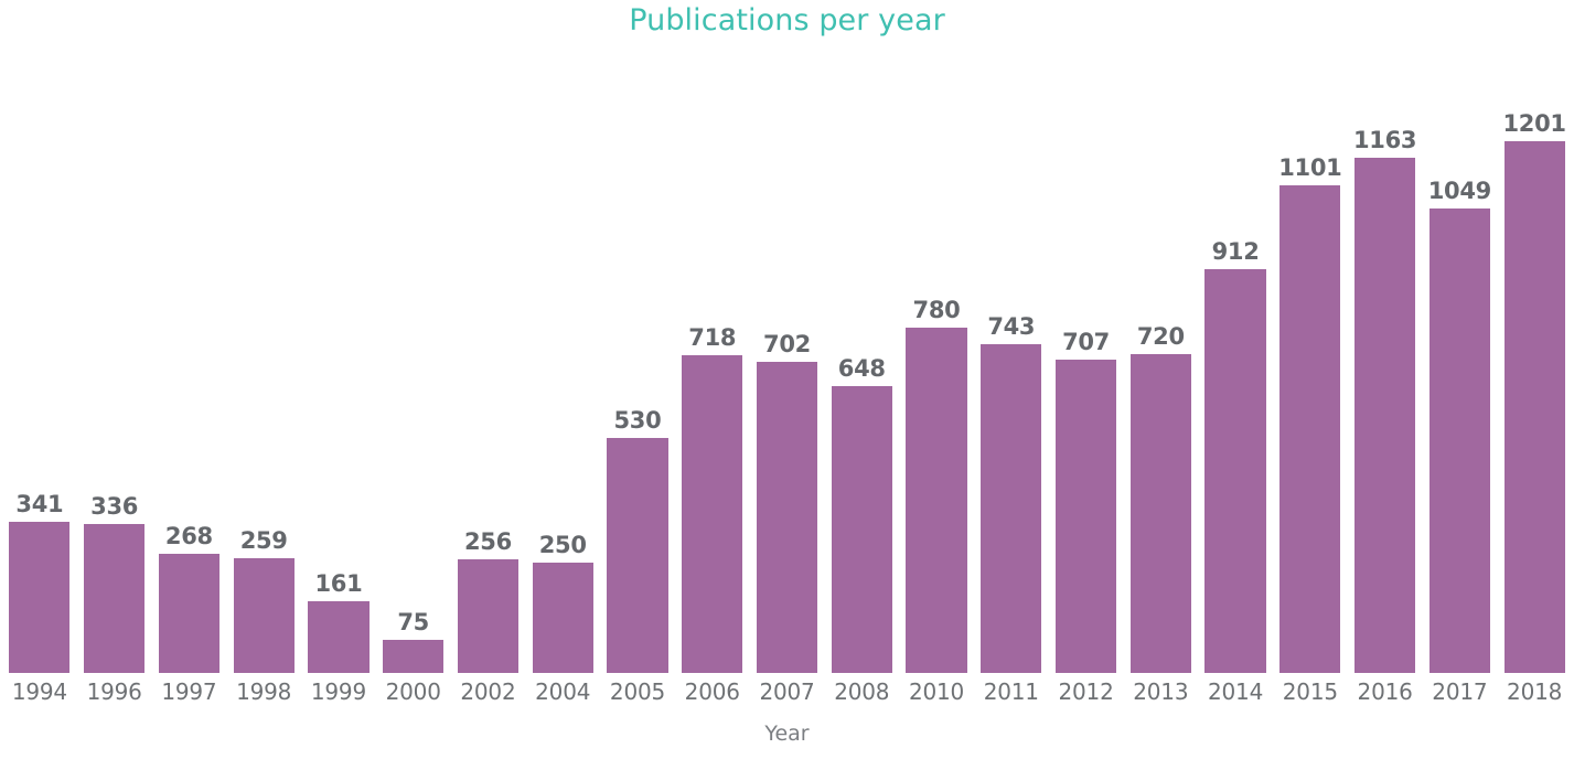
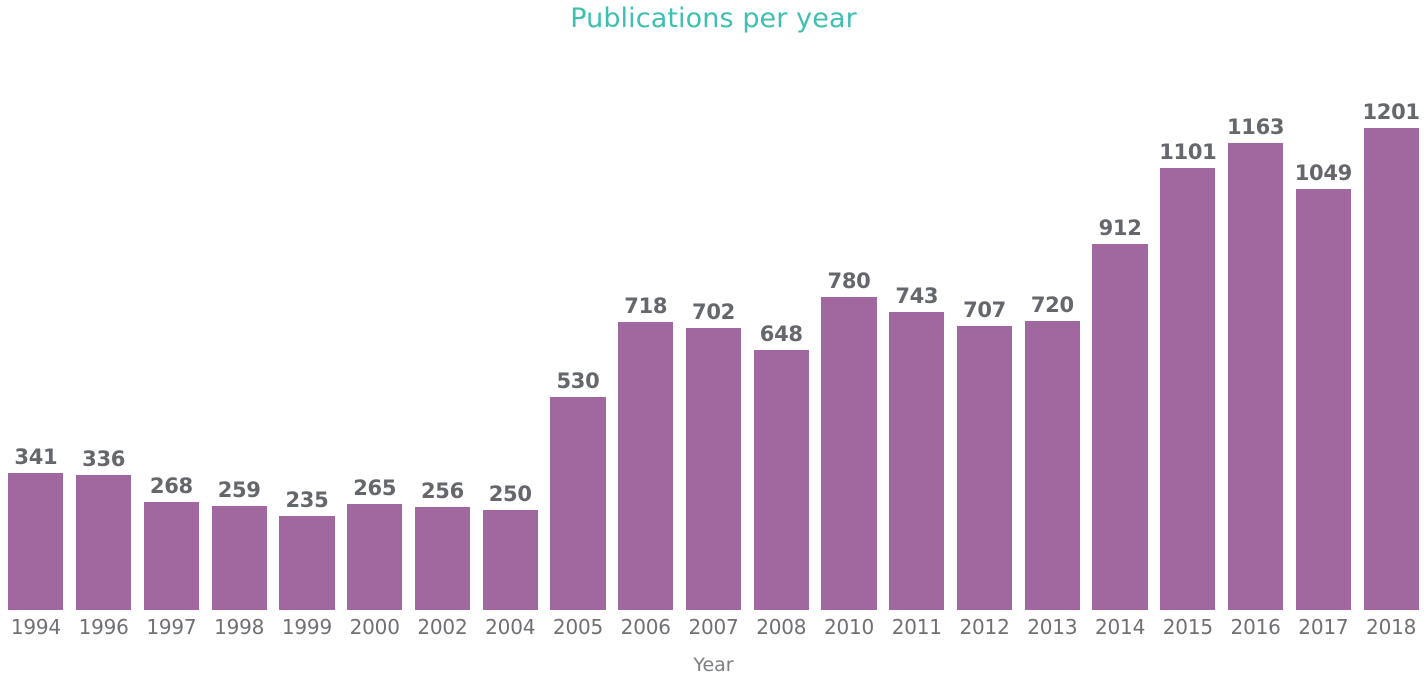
1999: 161 -> 235
2000: 75 -> 265
